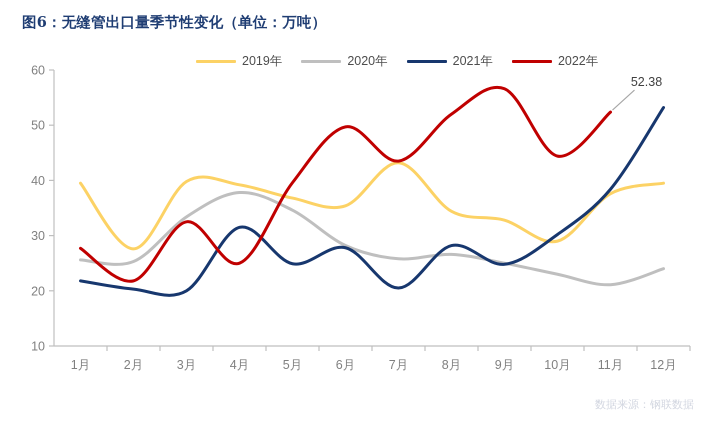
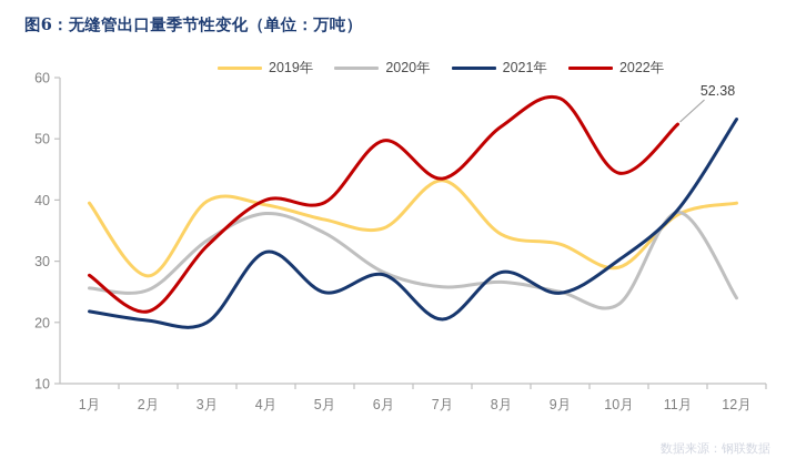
2022年/4月: 25 -> 40
2020年/11月: 21 -> 38
